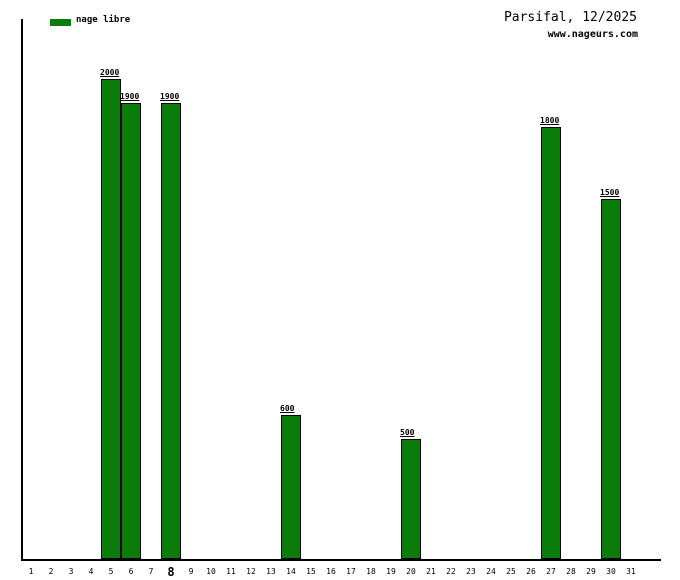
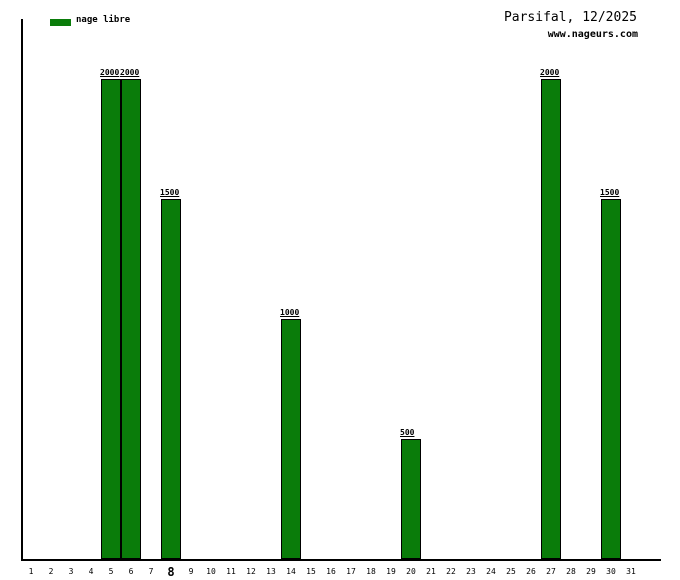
6: 1900 -> 2000
8: 1900 -> 1500
14: 600 -> 1000
27: 1800 -> 2000
